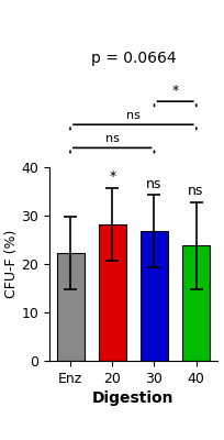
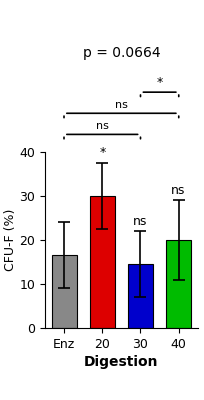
Enz: 22.3 -> 16.5
20: 28.2 -> 30.0
30: 26.8 -> 14.5
40: 23.8 -> 20.0
